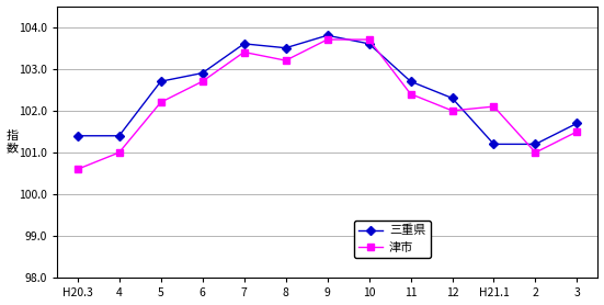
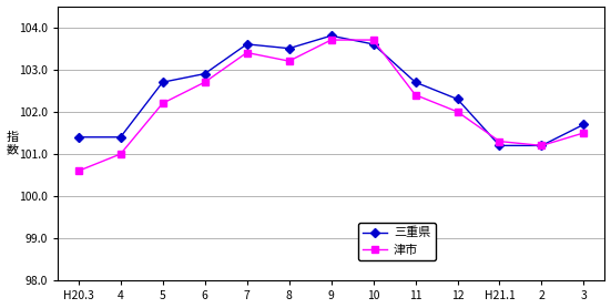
津市/H21.1: 102.1 -> 101.3
津市/2: 101.0 -> 101.2
